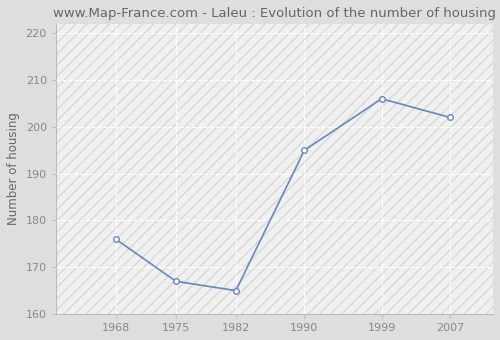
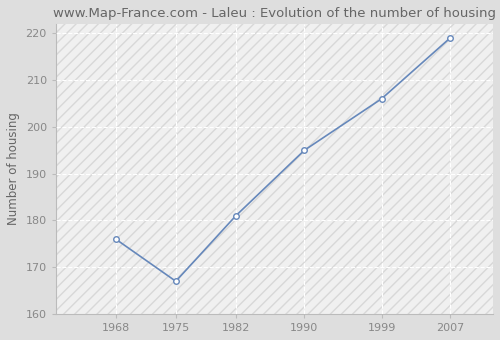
1982: 165 -> 181
2007: 202 -> 219
